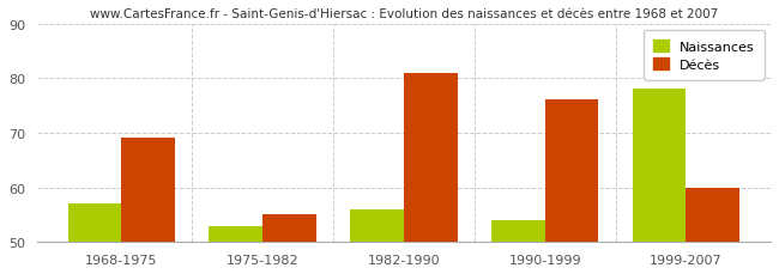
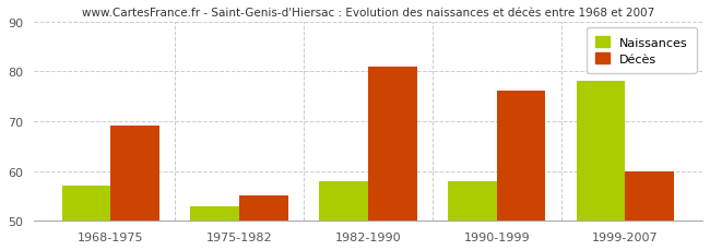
Naissances/1982-1990: 56 -> 58
Naissances/1990-1999: 54 -> 58
